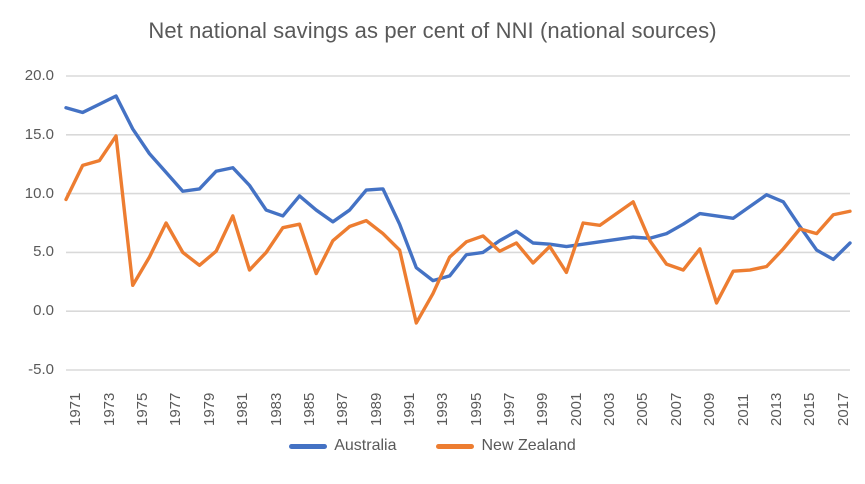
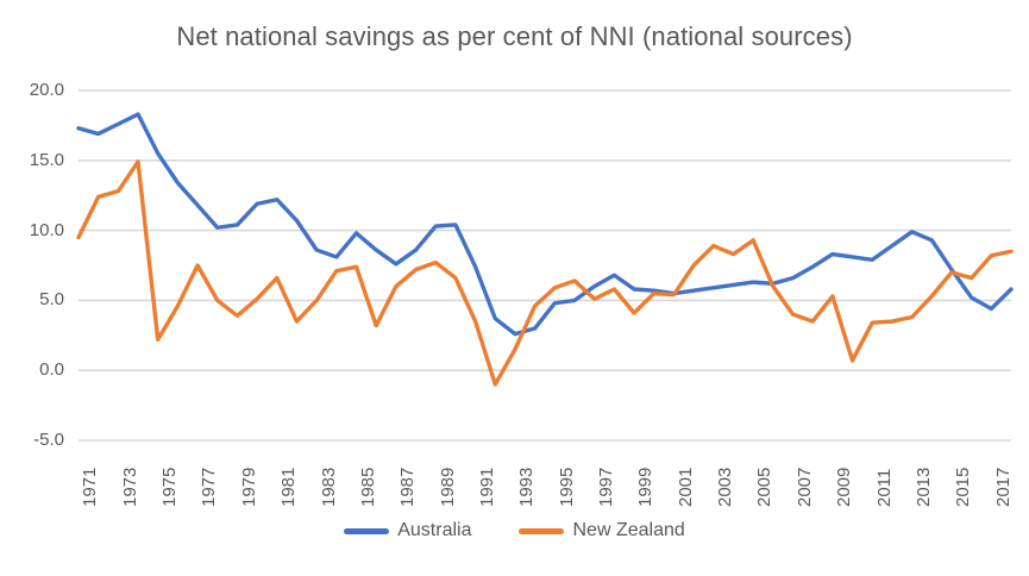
New Zealand/1981: 8.1 -> 6.6
New Zealand/1991: 5.2 -> 3.5
New Zealand/2001: 3.3 -> 5.4
New Zealand/2003: 7.3 -> 8.9
